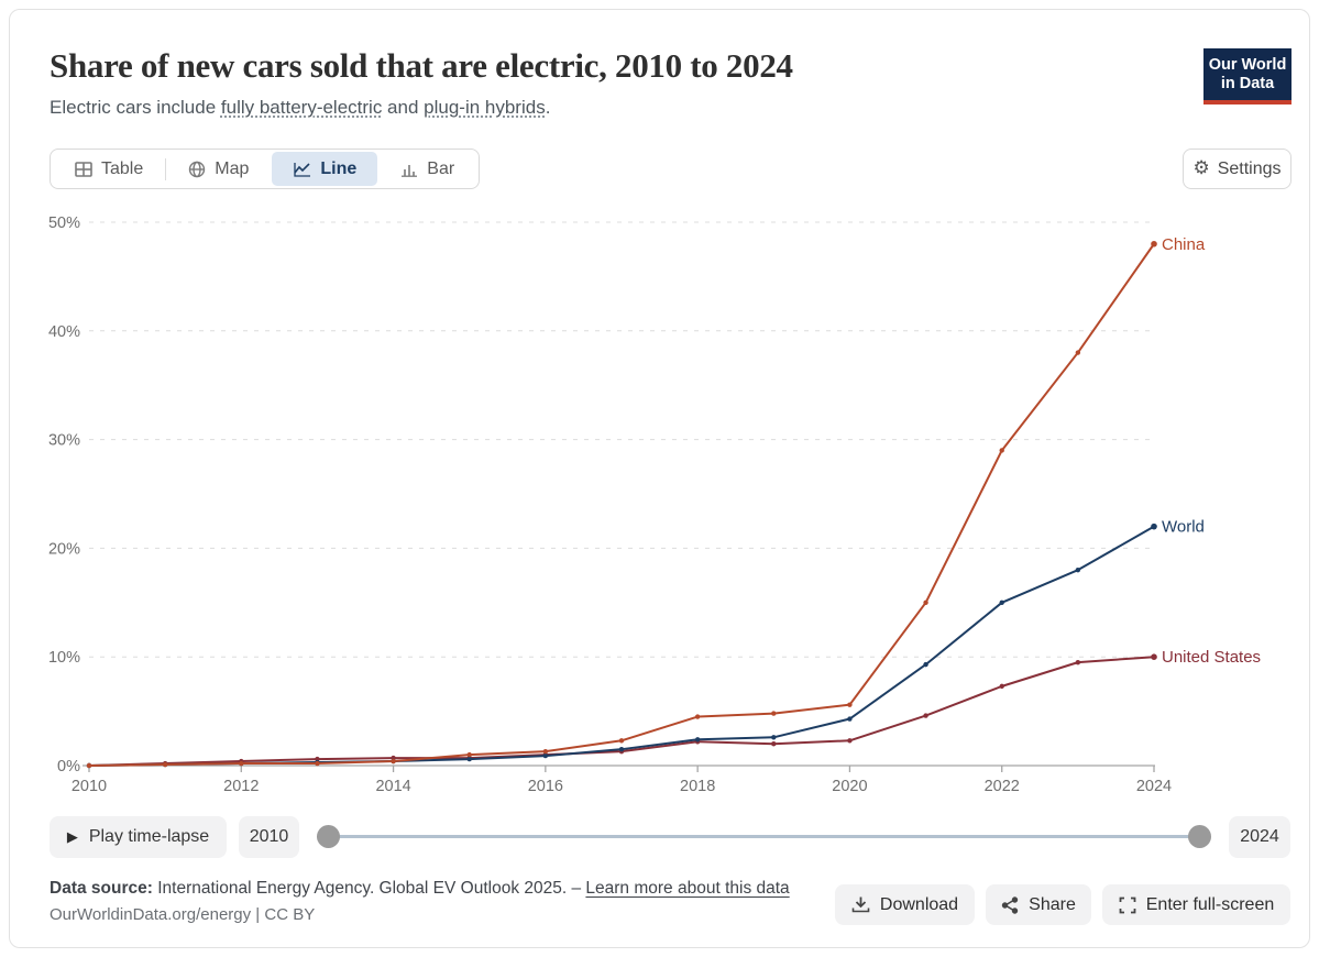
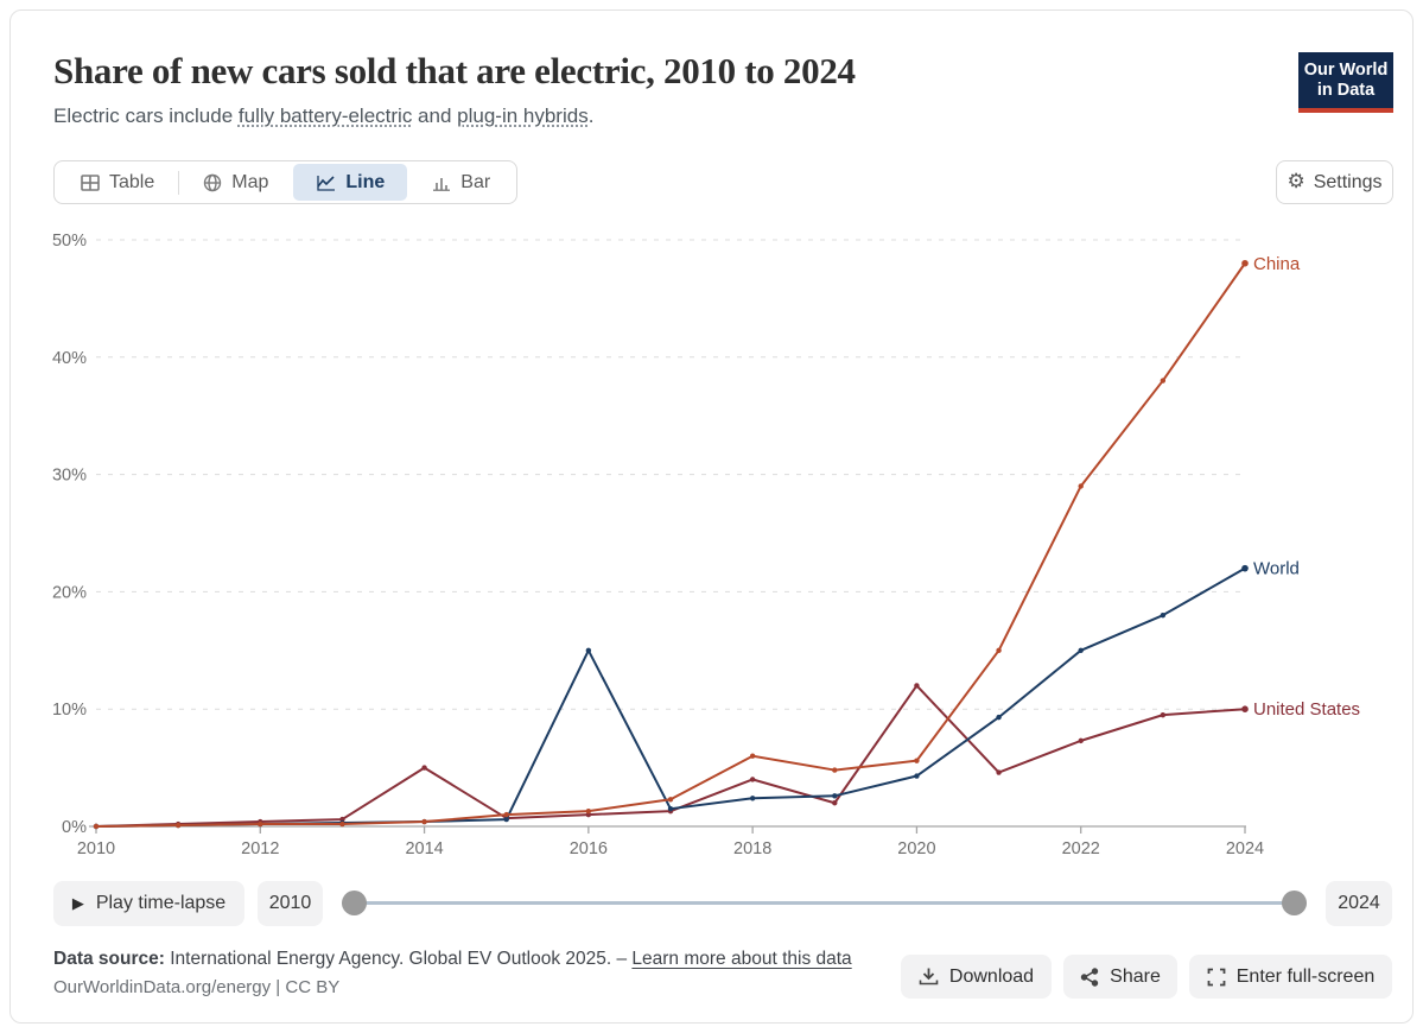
United States/2014: 1% -> 5%
World/2016: 1% -> 15%
United States/2018: 2% -> 4%
China/2018: 4% -> 6%
United States/2020: 2% -> 12%
